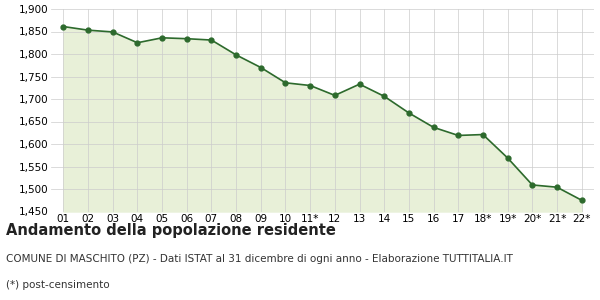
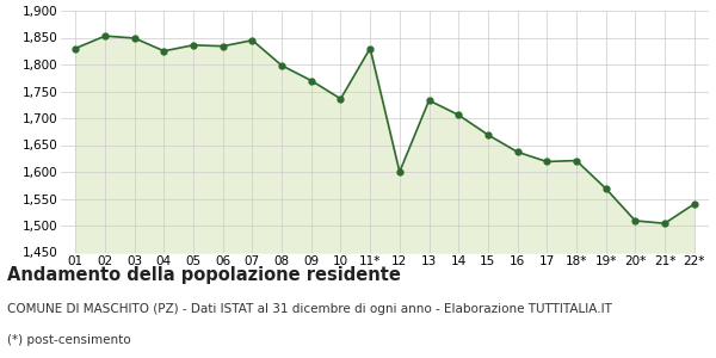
01: 1,861 -> 1,830
07: 1,831 -> 1,845
11*: 1,730 -> 1,830
12: 1,708 -> 1,600
22*: 1,475 -> 1,540
